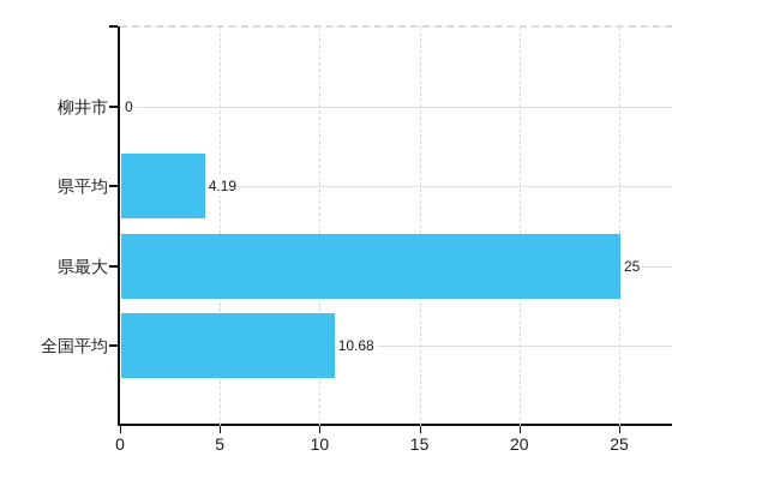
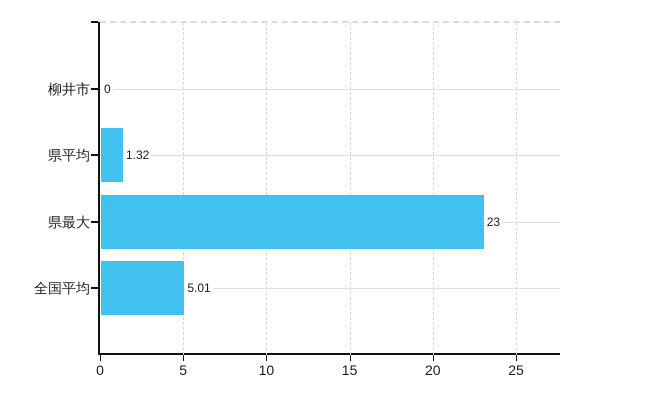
県平均: 4.19 -> 1.32
県最大: 25 -> 23
全国平均: 10.68 -> 5.01
